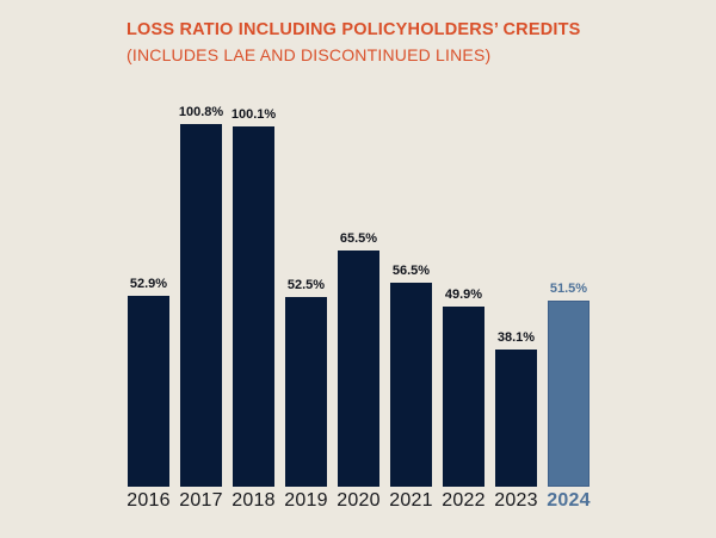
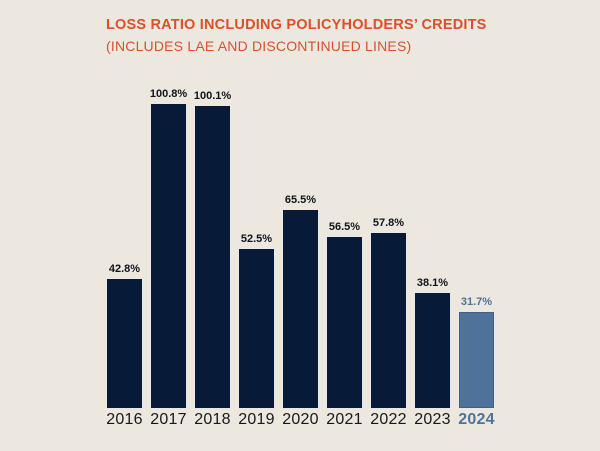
2016: 52.9% -> 42.8%
2022: 49.9% -> 57.8%
2024: 51.5% -> 31.7%
